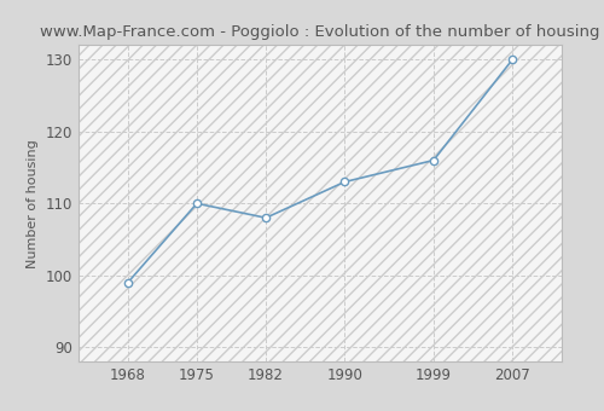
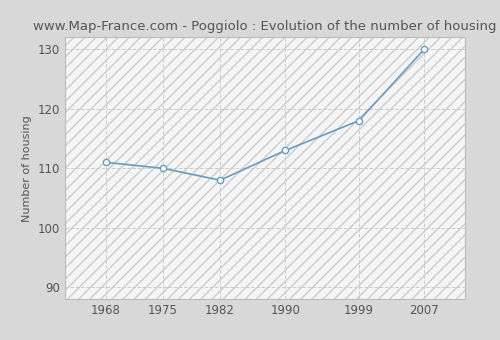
1968: 99 -> 111
1999: 116 -> 118
